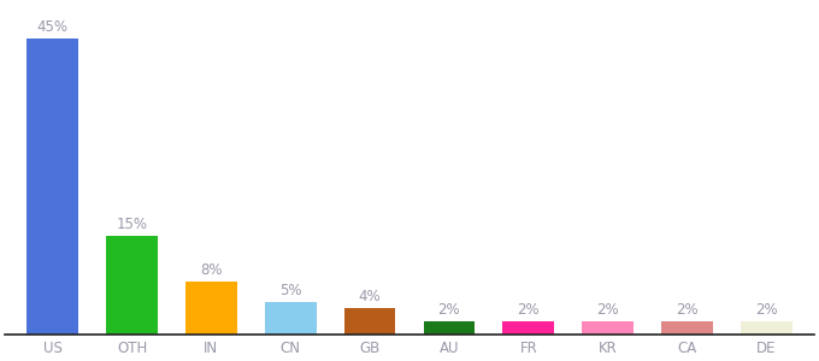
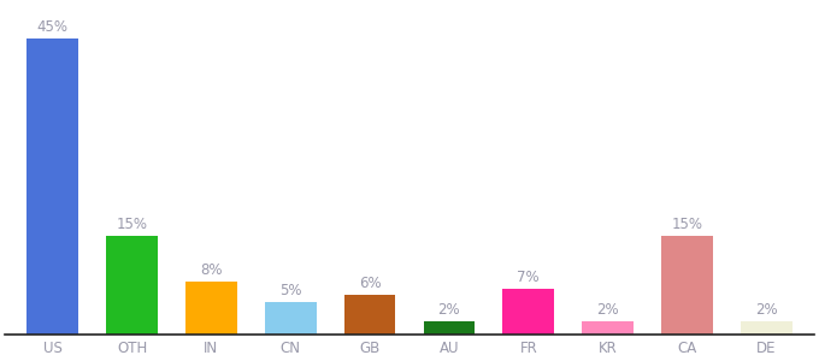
GB: 4% -> 6%
FR: 2% -> 7%
CA: 2% -> 15%
